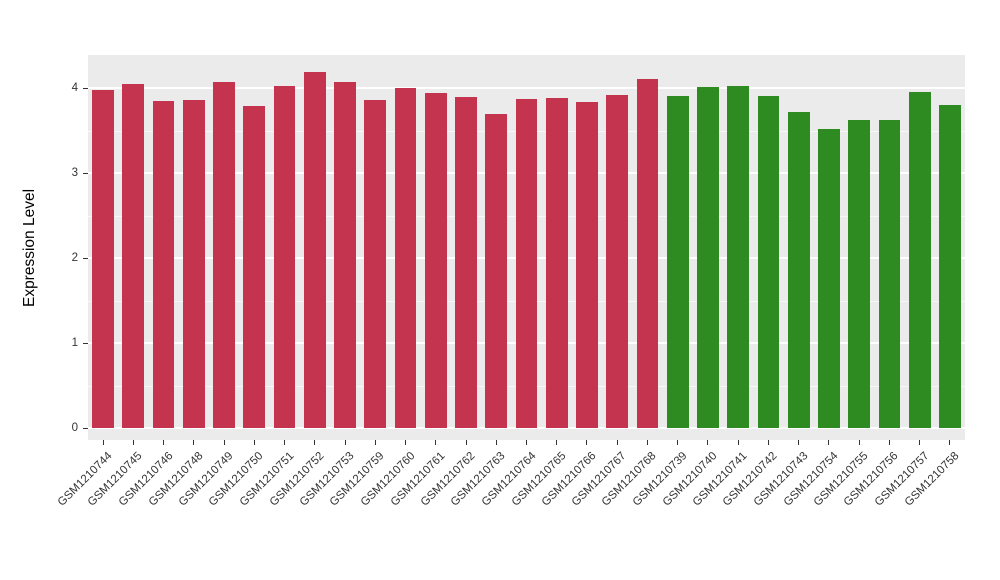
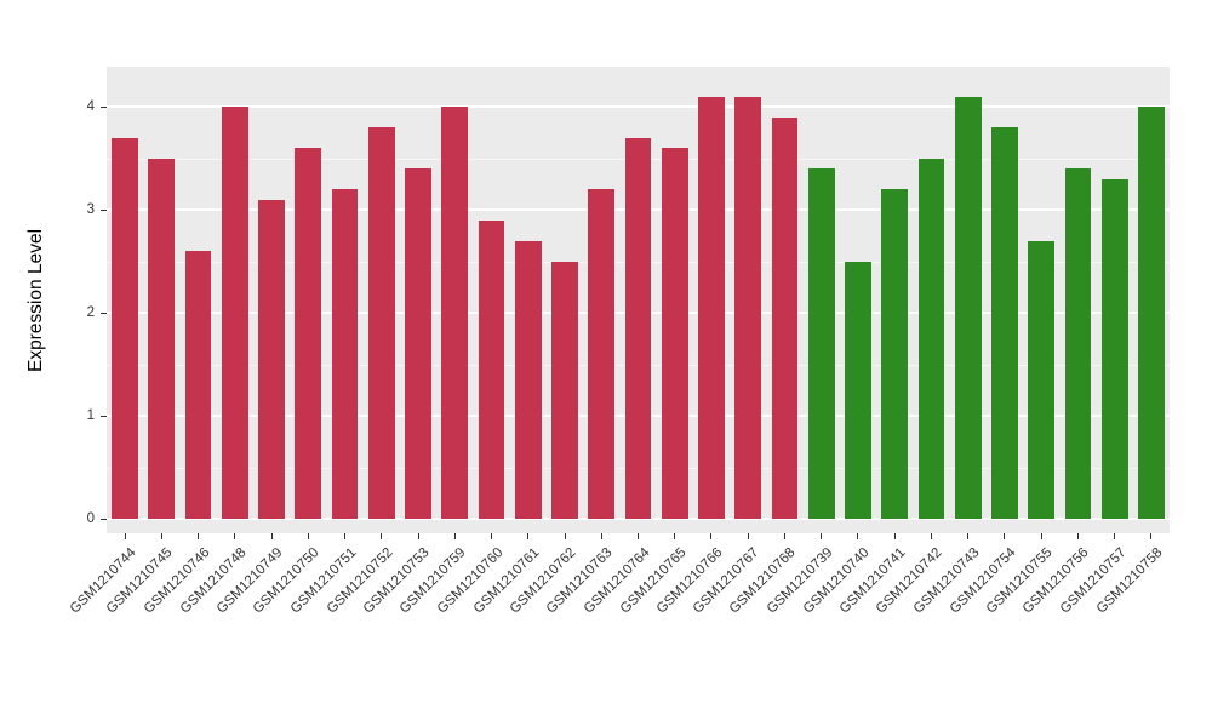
GSM1210744: 4.0 -> 3.7
GSM1210745: 4.0 -> 3.5
GSM1210746: 3.9 -> 2.6
GSM1210748: 3.9 -> 4.0
GSM1210749: 4.1 -> 3.1
GSM1210750: 3.8 -> 3.6
GSM1210751: 4.0 -> 3.2
GSM1210752: 4.2 -> 3.8
GSM1210753: 4.1 -> 3.4
GSM1210759: 3.9 -> 4.0
GSM1210760: 4.0 -> 2.9
GSM1210761: 3.9 -> 2.7
GSM1210762: 3.9 -> 2.5
GSM1210763: 3.7 -> 3.2
GSM1210764: 3.9 -> 3.7
GSM1210765: 3.9 -> 3.6
GSM1210766: 3.8 -> 4.1
GSM1210767: 3.9 -> 4.1
GSM1210768: 4.1 -> 3.9
GSM1210739: 3.9 -> 3.4
GSM1210740: 4.0 -> 2.5
GSM1210741: 4.0 -> 3.2
GSM1210742: 3.9 -> 3.5
GSM1210743: 3.7 -> 4.1
GSM1210754: 3.5 -> 3.8
GSM1210755: 3.6 -> 2.7
GSM1210756: 3.6 -> 3.4
GSM1210757: 4.0 -> 3.3
GSM1210758: 3.8 -> 4.0
